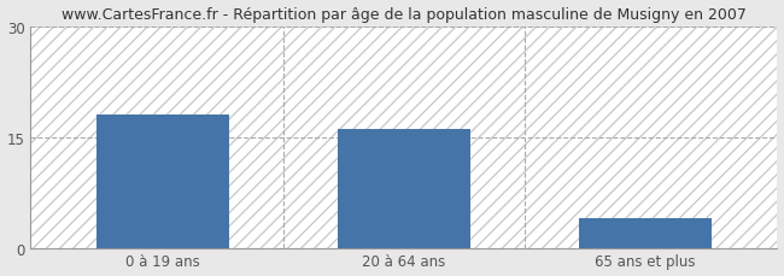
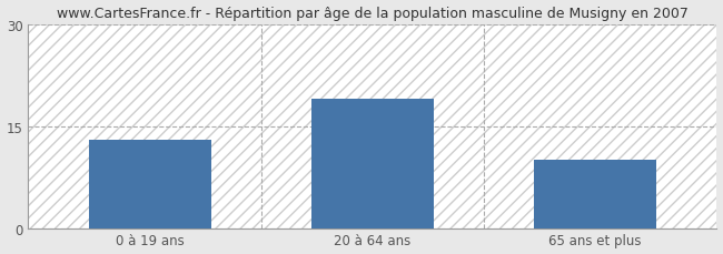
0 à 19 ans: 18 -> 13
20 à 64 ans: 16 -> 19
65 ans et plus: 4 -> 10
